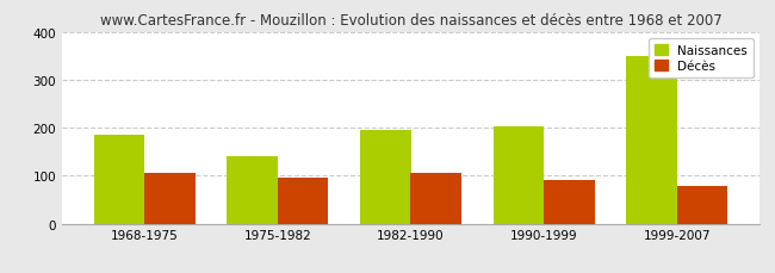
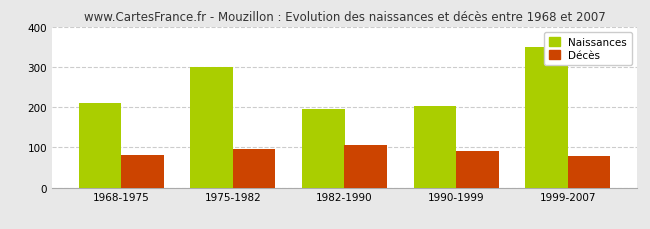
Naissances/1968-1975: 185 -> 210
Décès/1968-1975: 107 -> 80
Naissances/1975-1982: 140 -> 300
